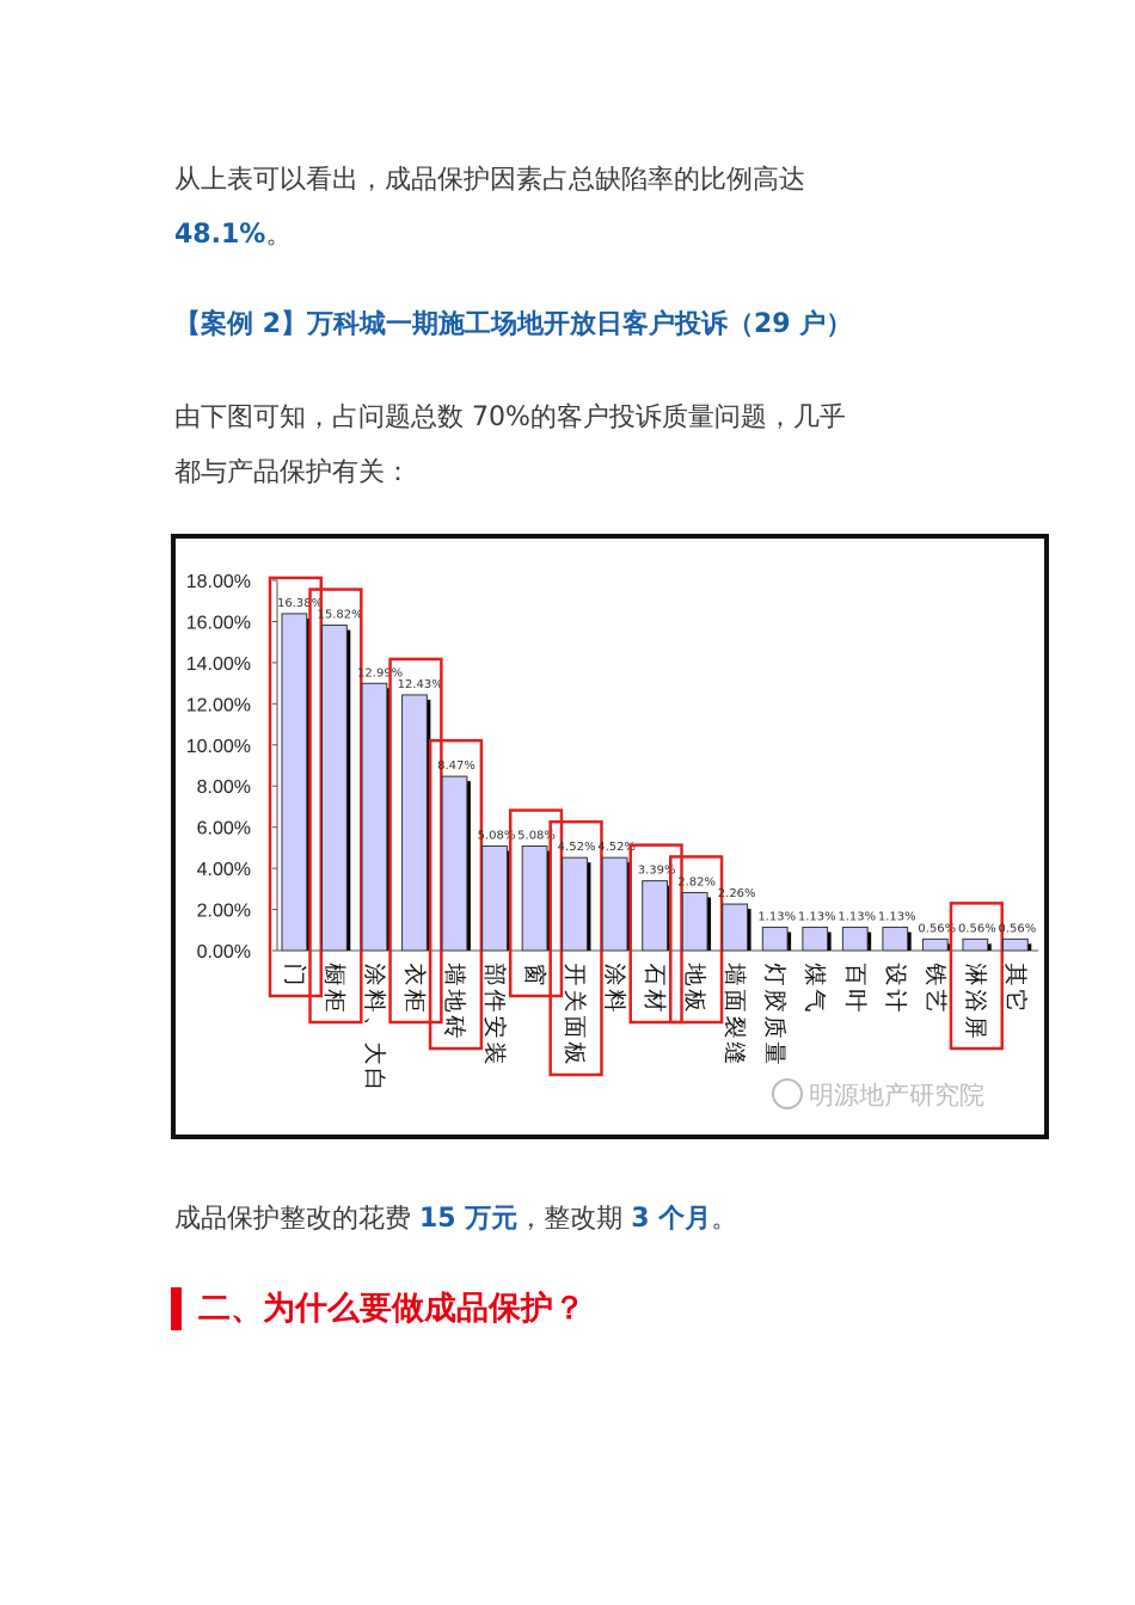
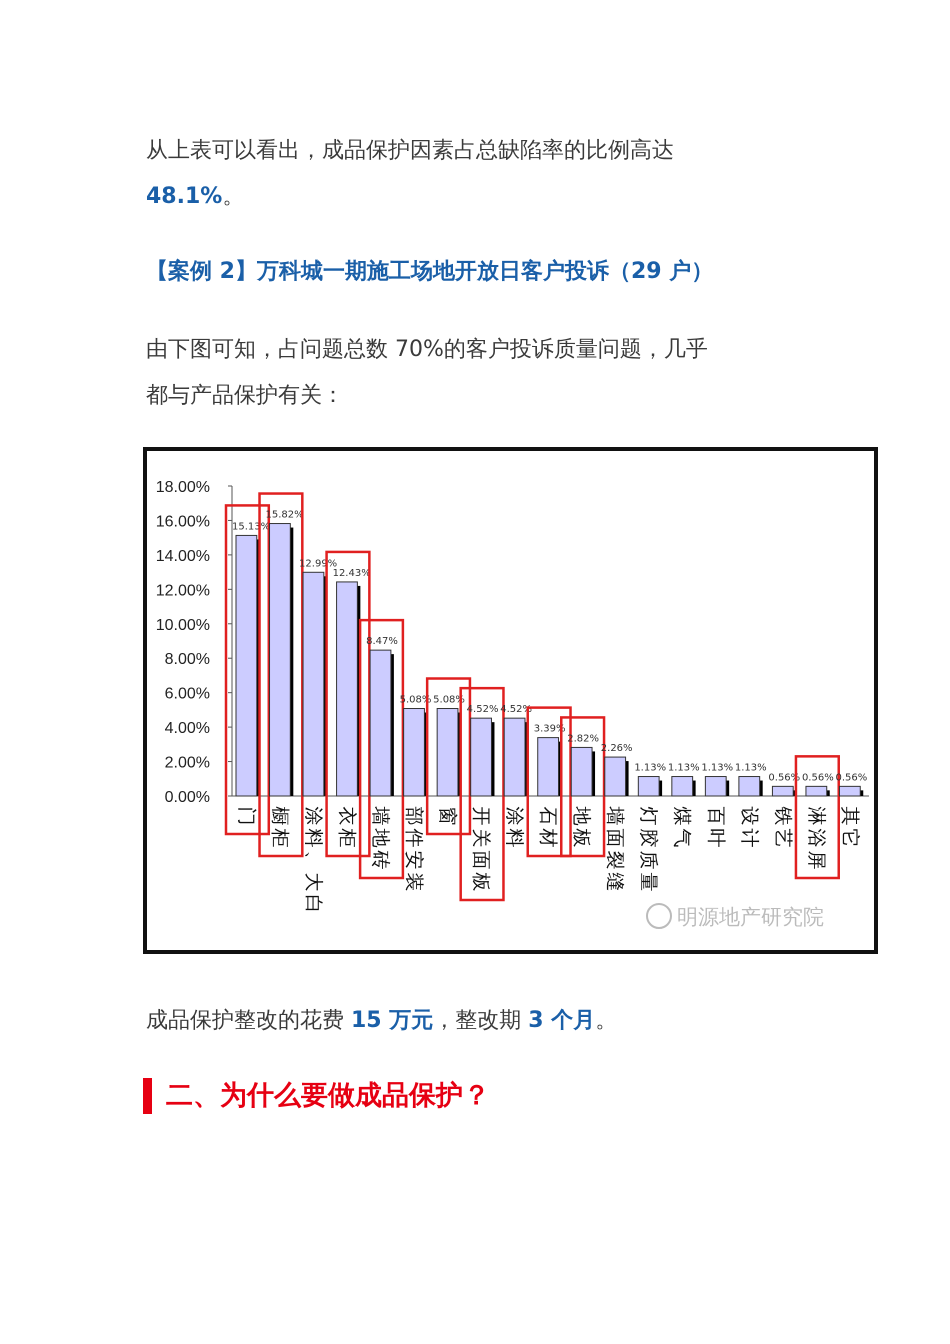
门: 16.38% -> 15.13%
